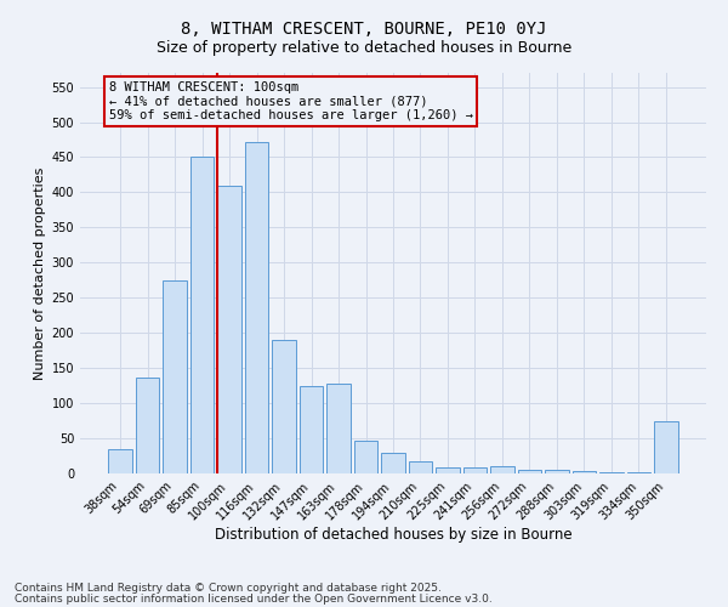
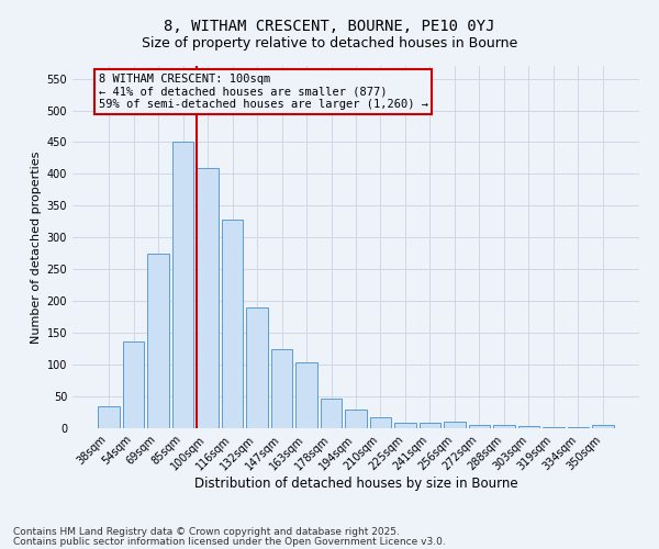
116sqm: 472 -> 328
163sqm: 128 -> 103
350sqm: 74 -> 6
